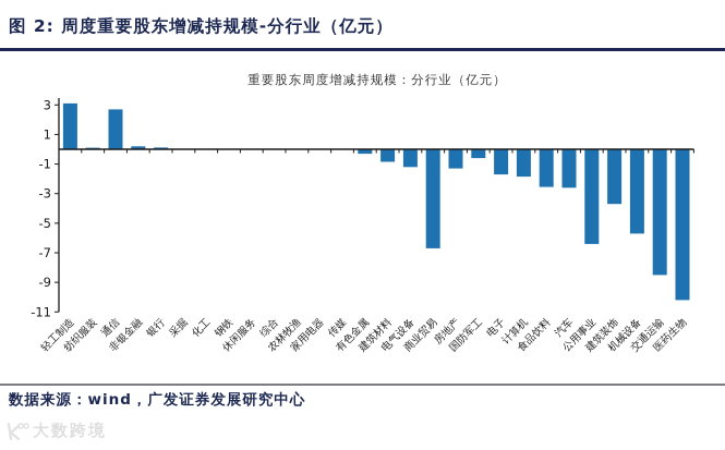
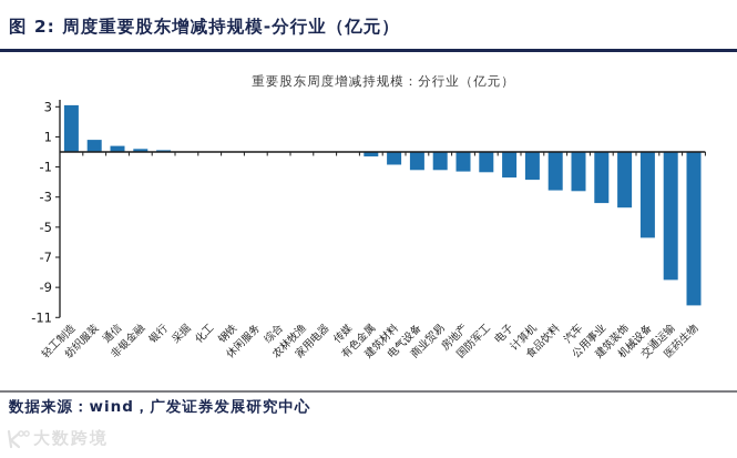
纺织服装: 0.1 -> 0.8
通信: 2.7 -> 0.4
商业贸易: -6.7 -> -1.2
国防军工: -0.6 -> -1.4
公用事业: -6.4 -> -3.4
